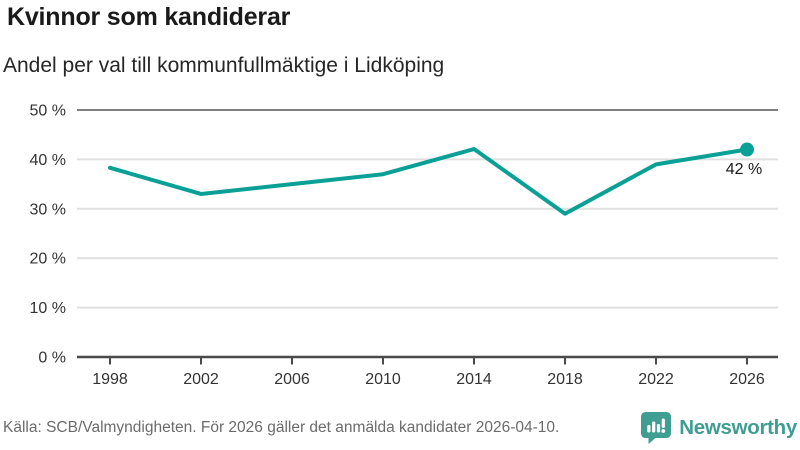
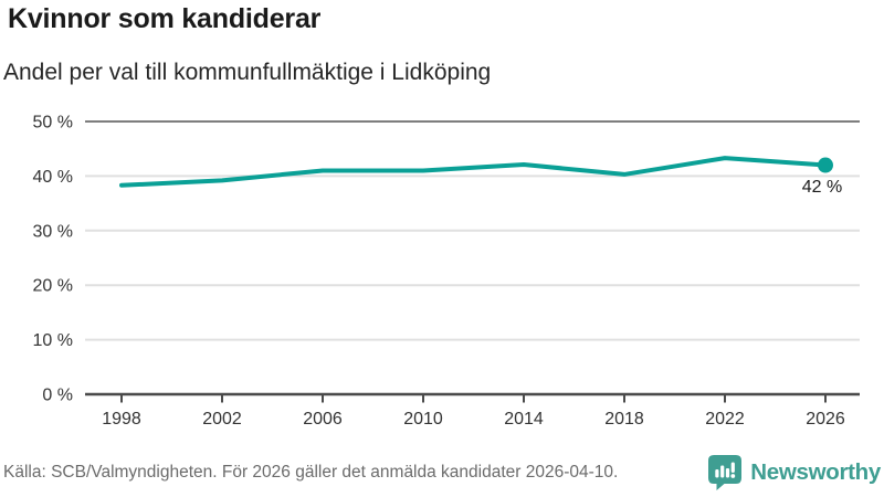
2002: 33% -> 39%
2006: 35% -> 41%
2010: 37% -> 41%
2018: 29% -> 40%
2022: 39% -> 43%
